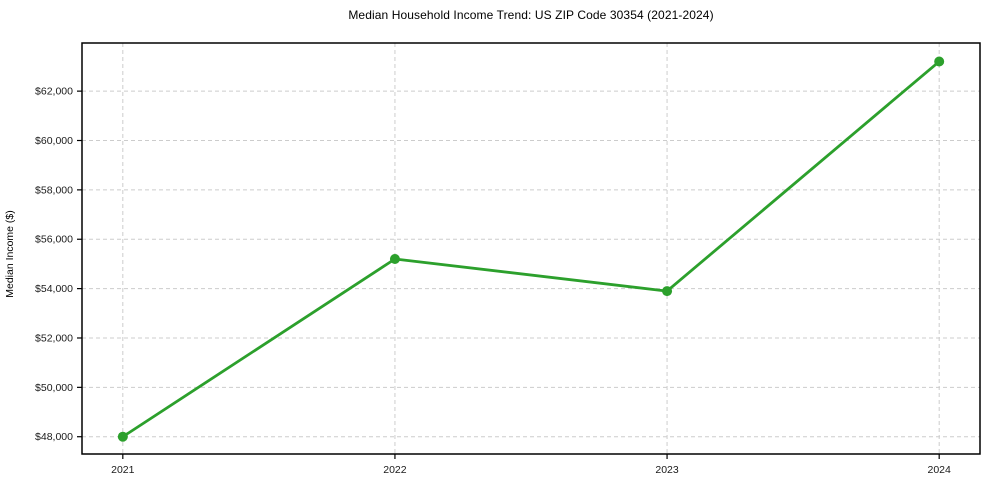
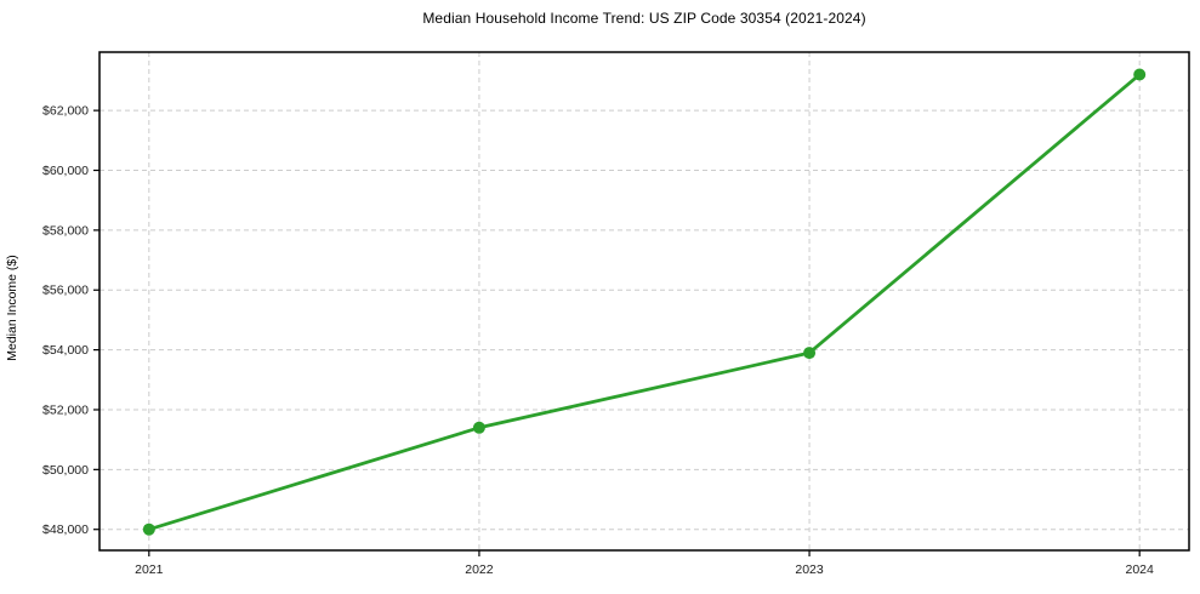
2022: $55200 -> $51400
